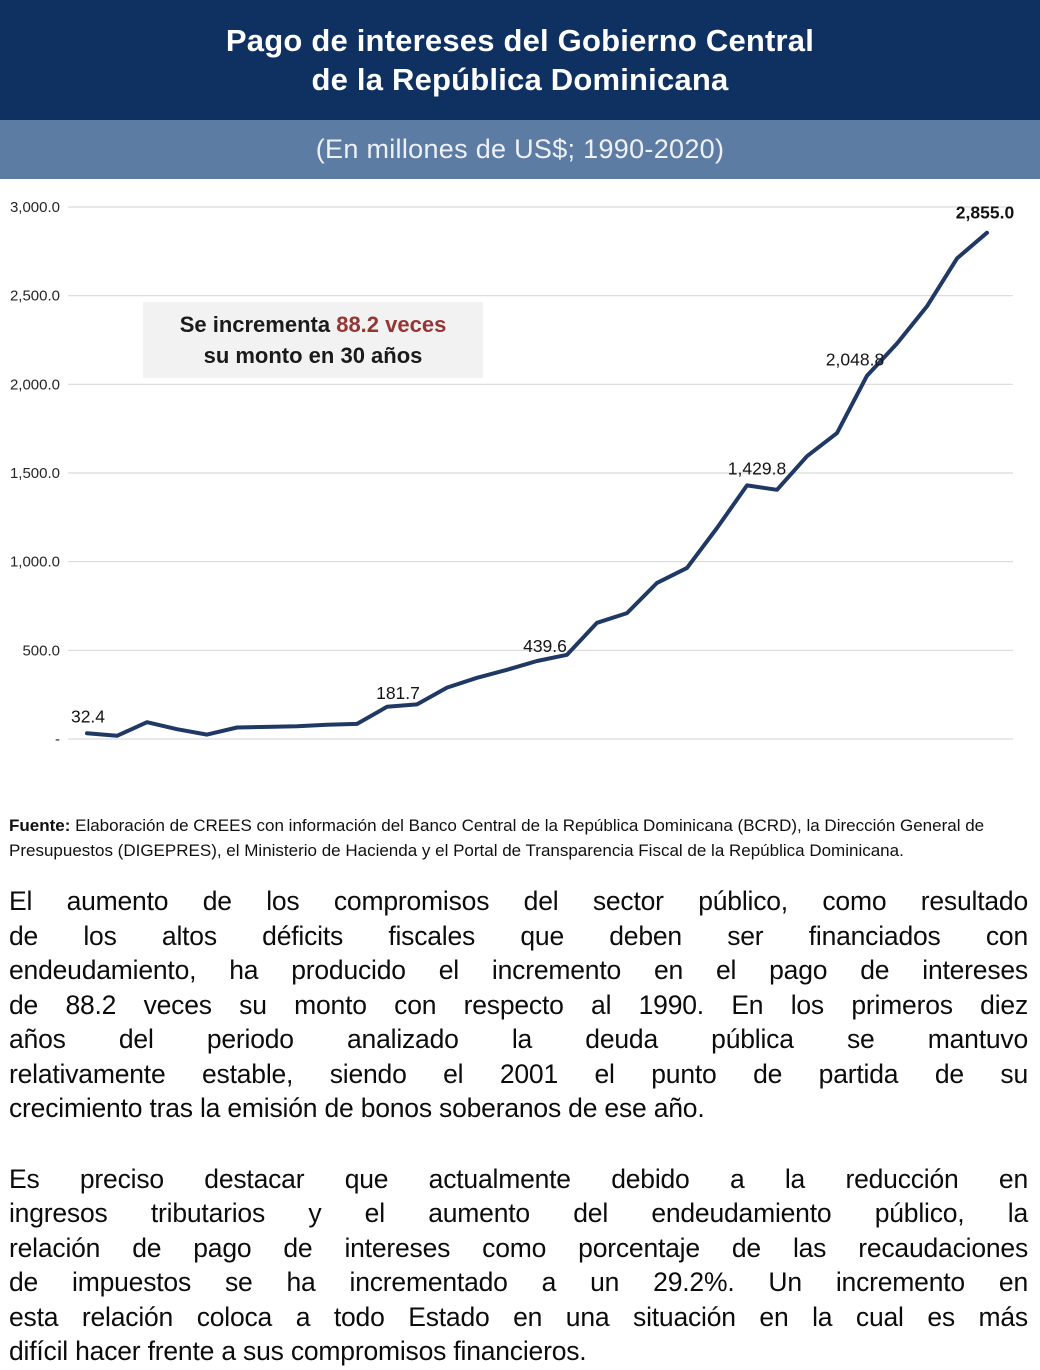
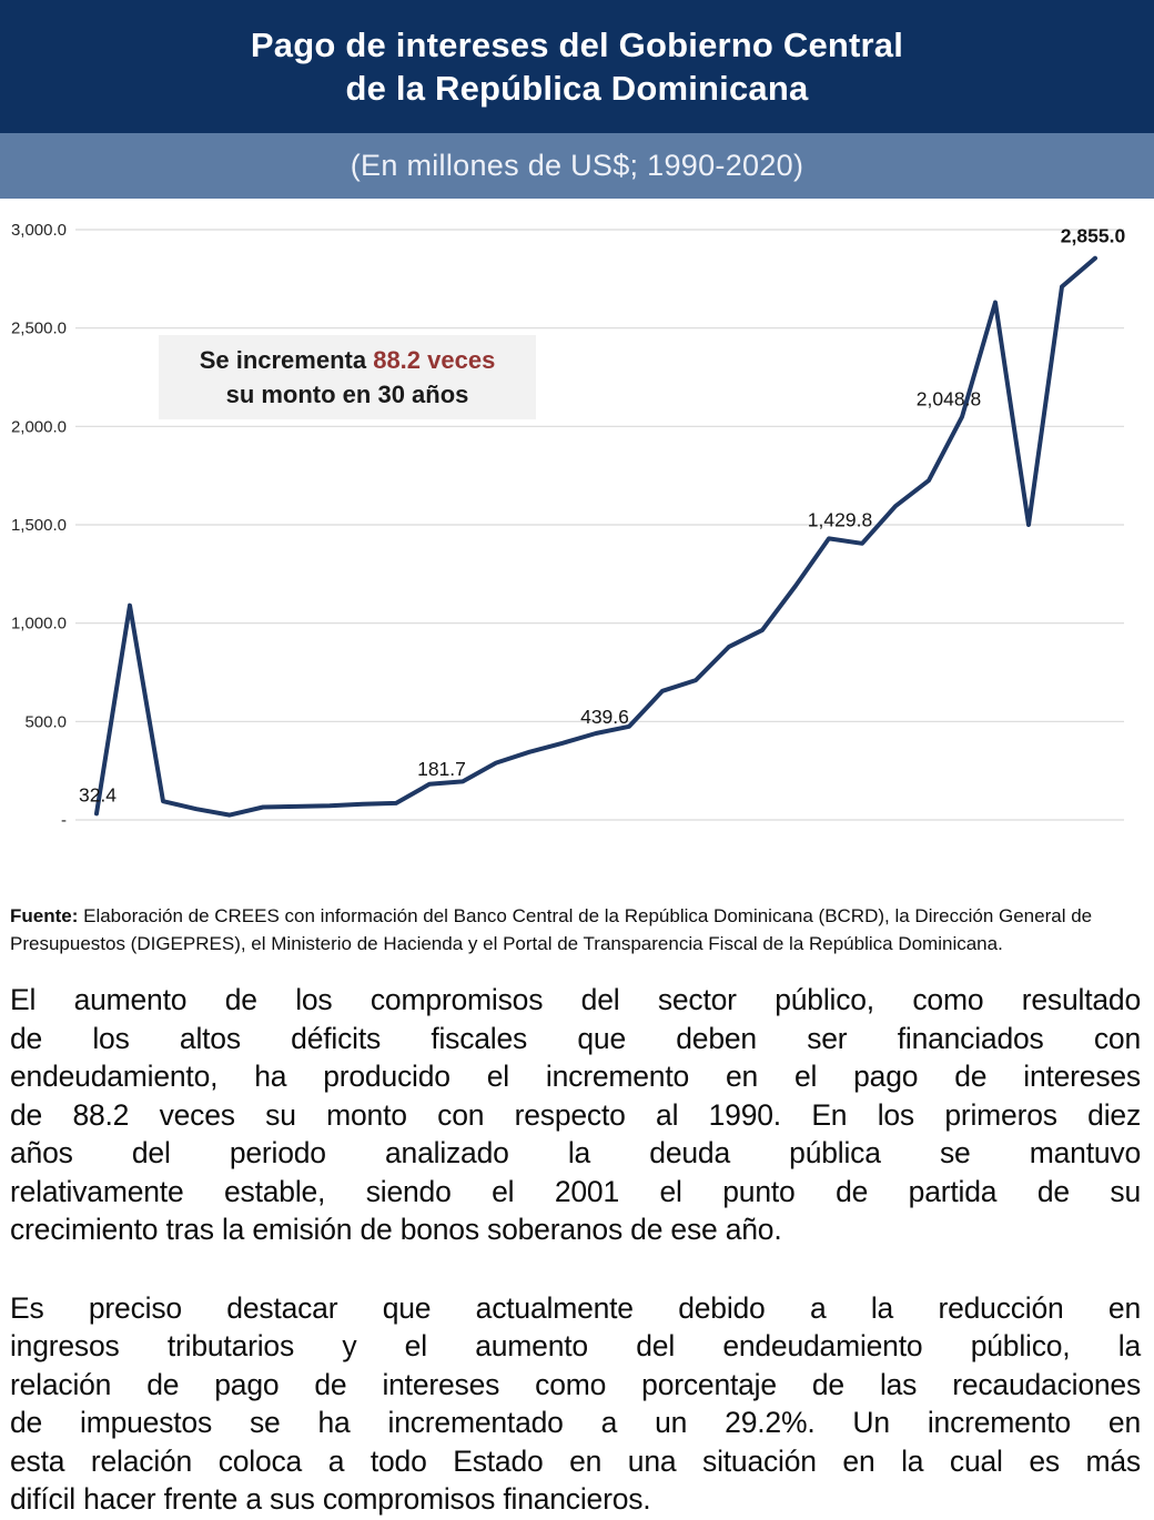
1991: 20 -> 1090
2017: 2230 -> 2630
2018: 2440 -> 1500
